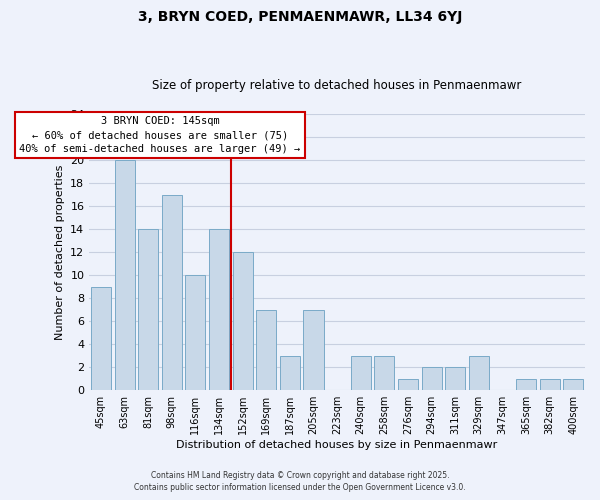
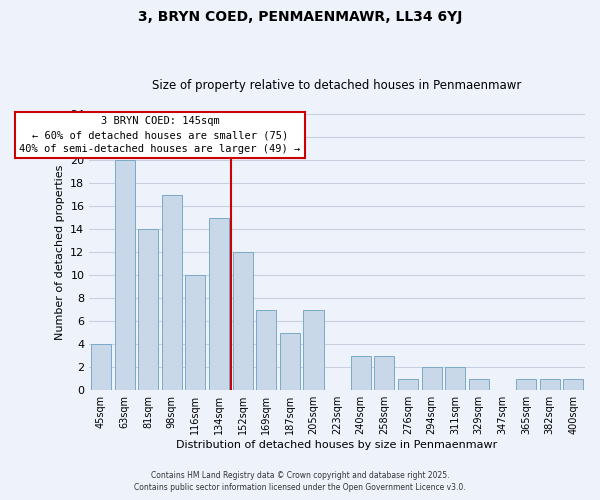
45sqm: 9 -> 4
134sqm: 14 -> 15
187sqm: 3 -> 5
329sqm: 3 -> 1
